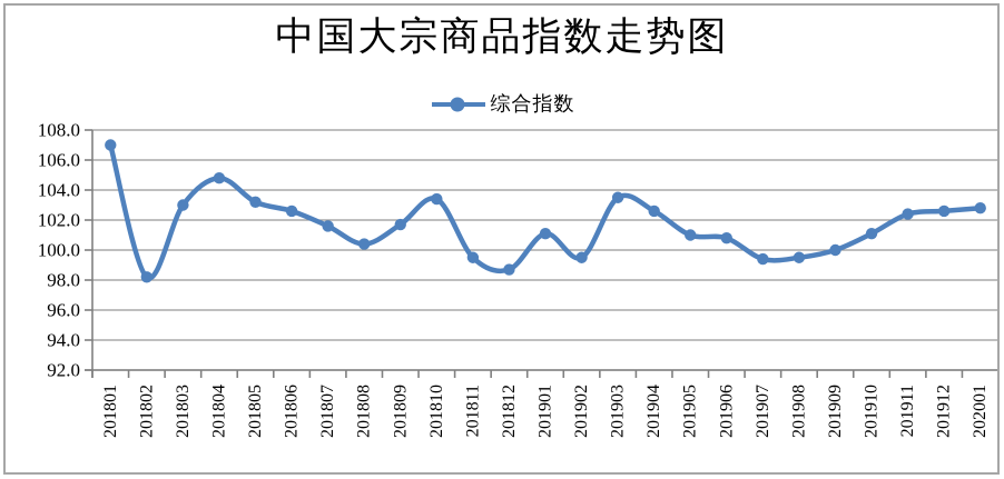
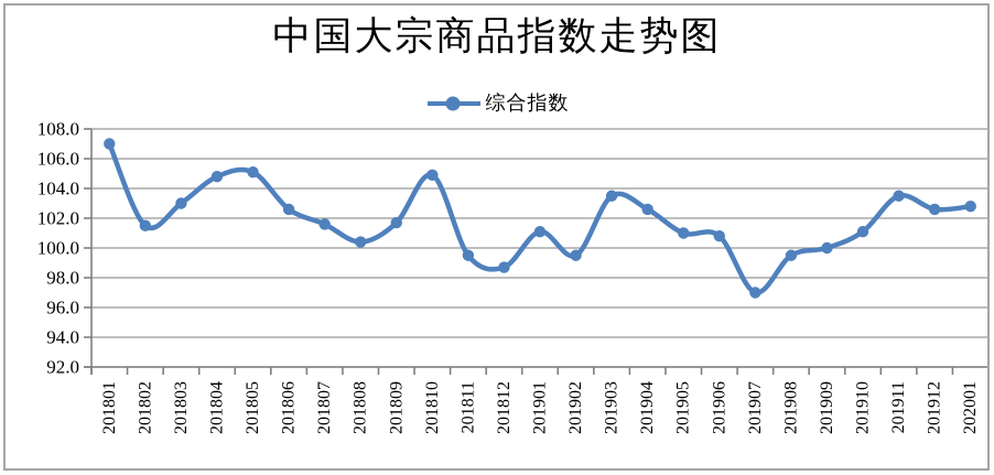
201802: 98.2 -> 101.5
201805: 103.2 -> 105.1
201810: 103.4 -> 104.9
201907: 99.4 -> 97.0
201911: 102.4 -> 103.5
